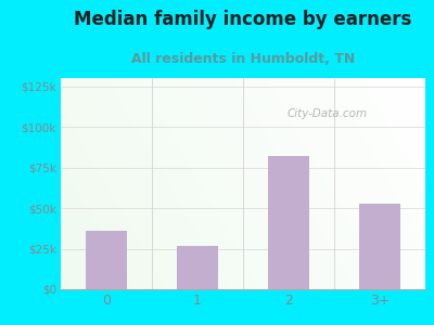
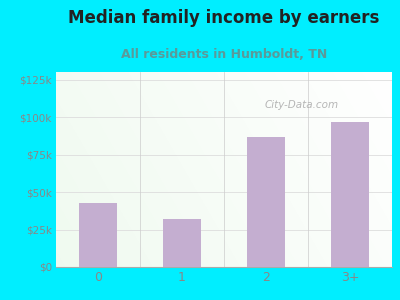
0: $36k -> $43k
1: $27k -> $32k
2: $82k -> $87k
3+: $53k -> $97k
